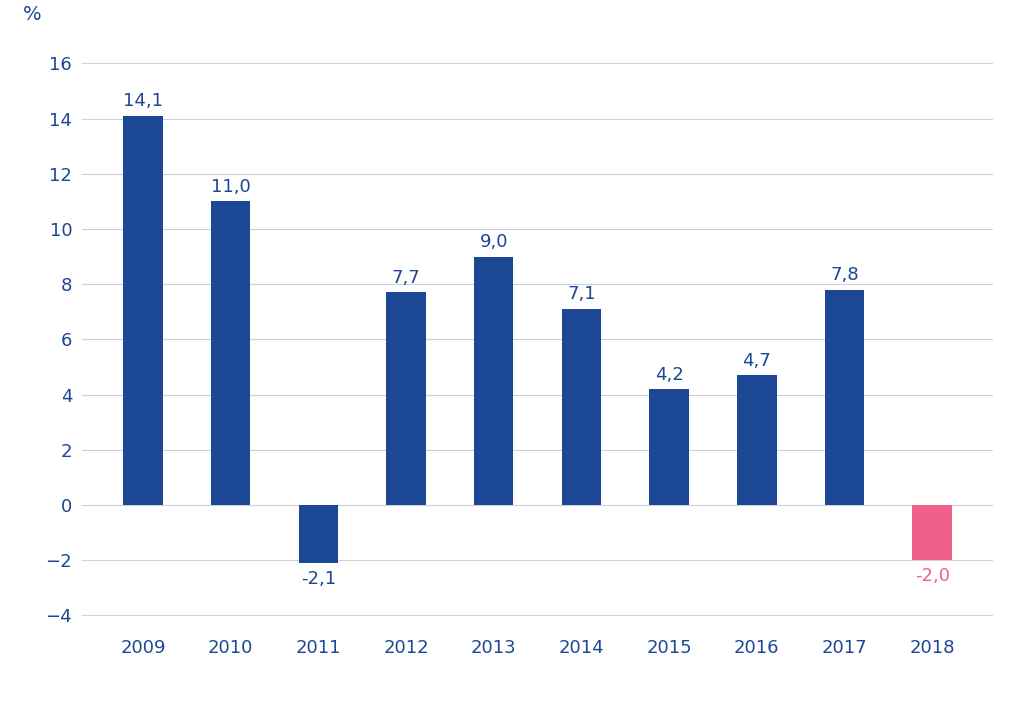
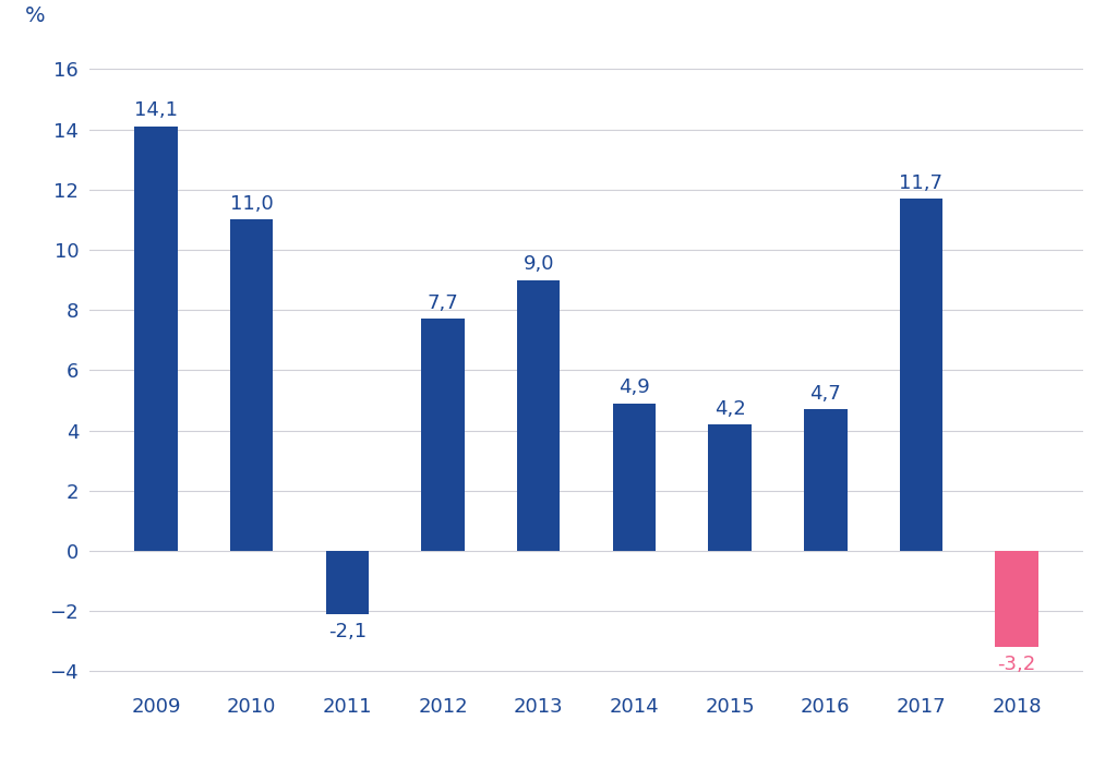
2014: 7,1 -> 4,9
2017: 7,8 -> 11,7
2018: -2,0 -> -3,2
